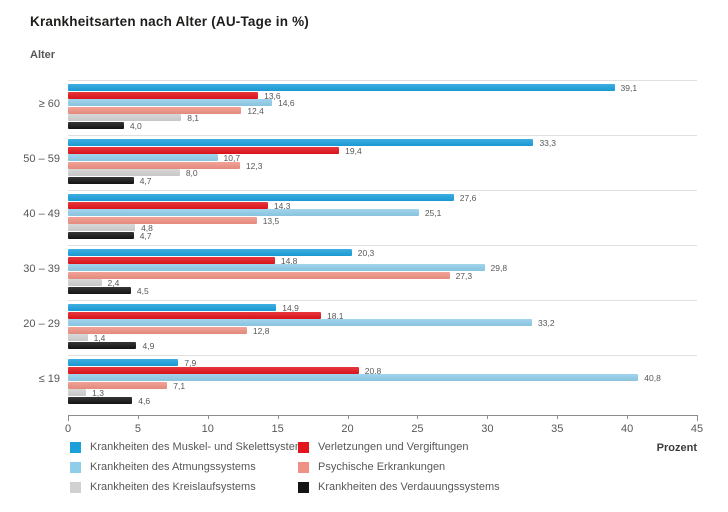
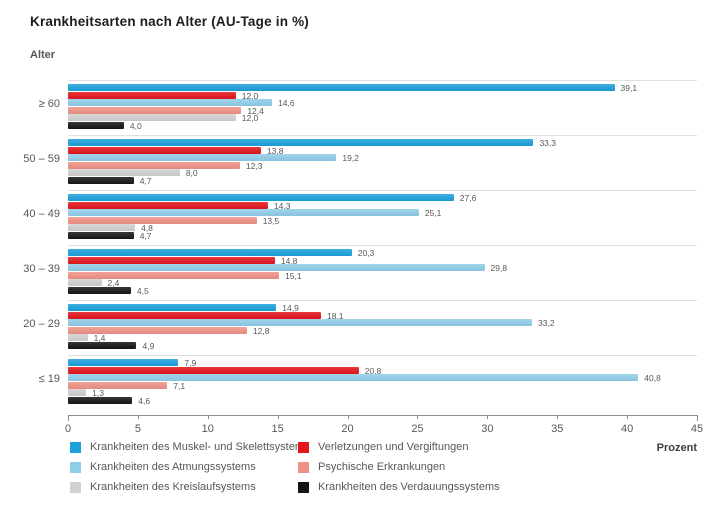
Verletzungen und Vergiftungen/≥ 60: 13,6 -> 12,0
Krankheiten des Kreislaufsystems/≥ 60: 8,1 -> 12,0
Verletzungen und Vergiftungen/50 – 59: 19,4 -> 13,8
Krankheiten des Atmungssystems/50 – 59: 10,7 -> 19,2
Psychische Erkrankungen/30 – 39: 27,3 -> 15,1
